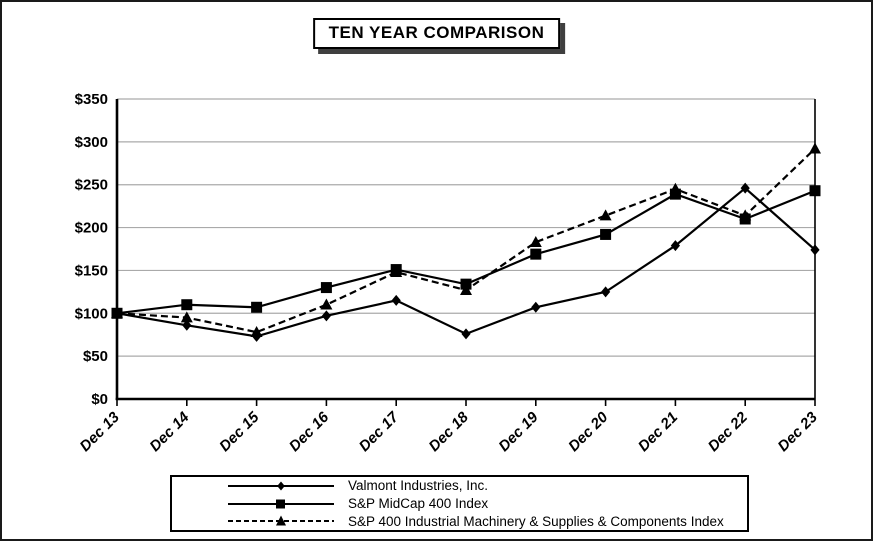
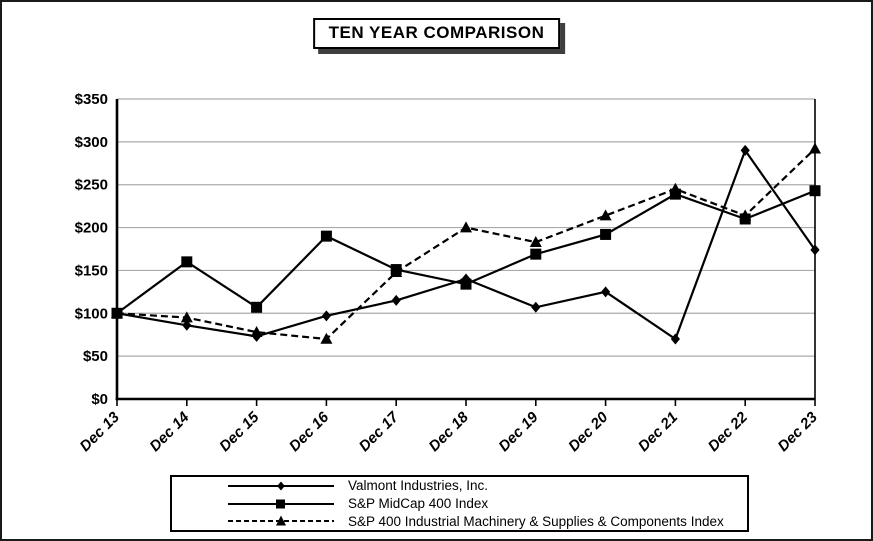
S&P MidCap 400 Index/Dec 14: $110 -> $160
S&P MidCap 400 Index/Dec 16: $130 -> $190
S&P 400 Industrial Machinery & Supplies & Components Index/Dec 16: $110 -> $70
Valmont Industries, Inc./Dec 18: $80 -> $140
S&P 400 Industrial Machinery & Supplies & Components Index/Dec 18: $130 -> $200
Valmont Industries, Inc./Dec 21: $180 -> $70
Valmont Industries, Inc./Dec 22: $250 -> $290
